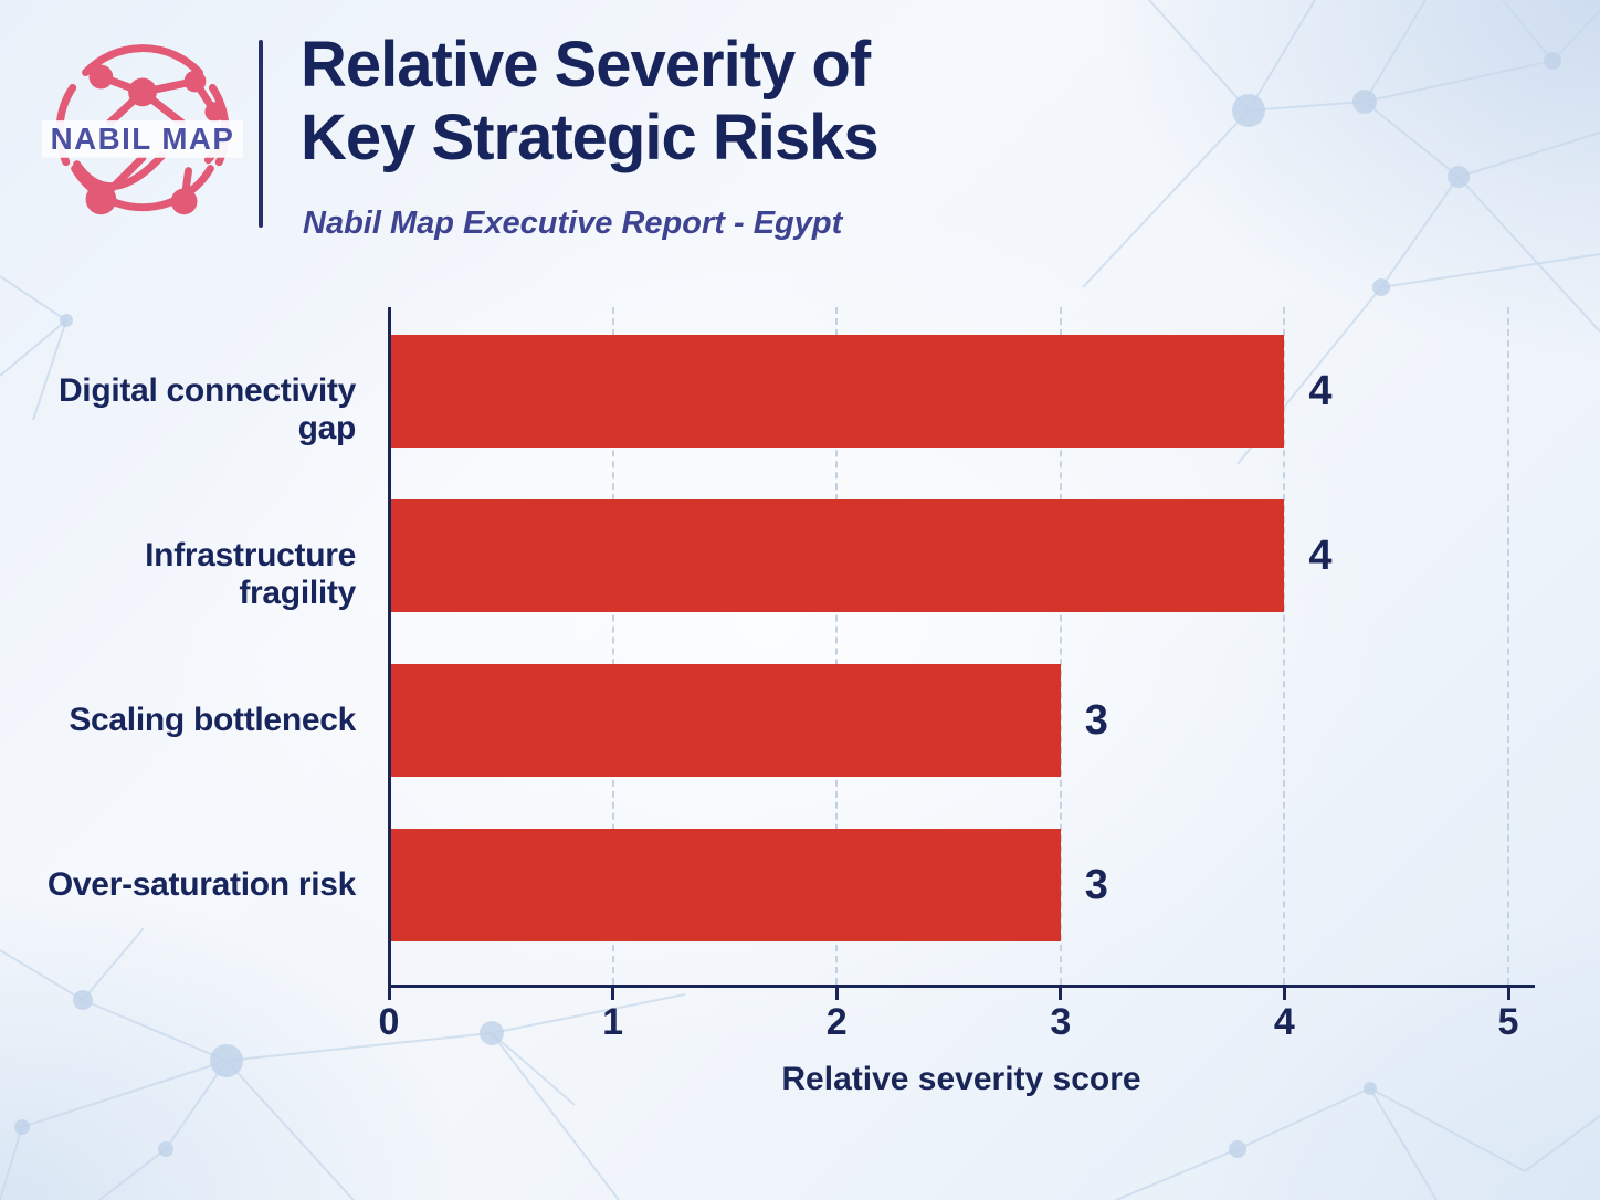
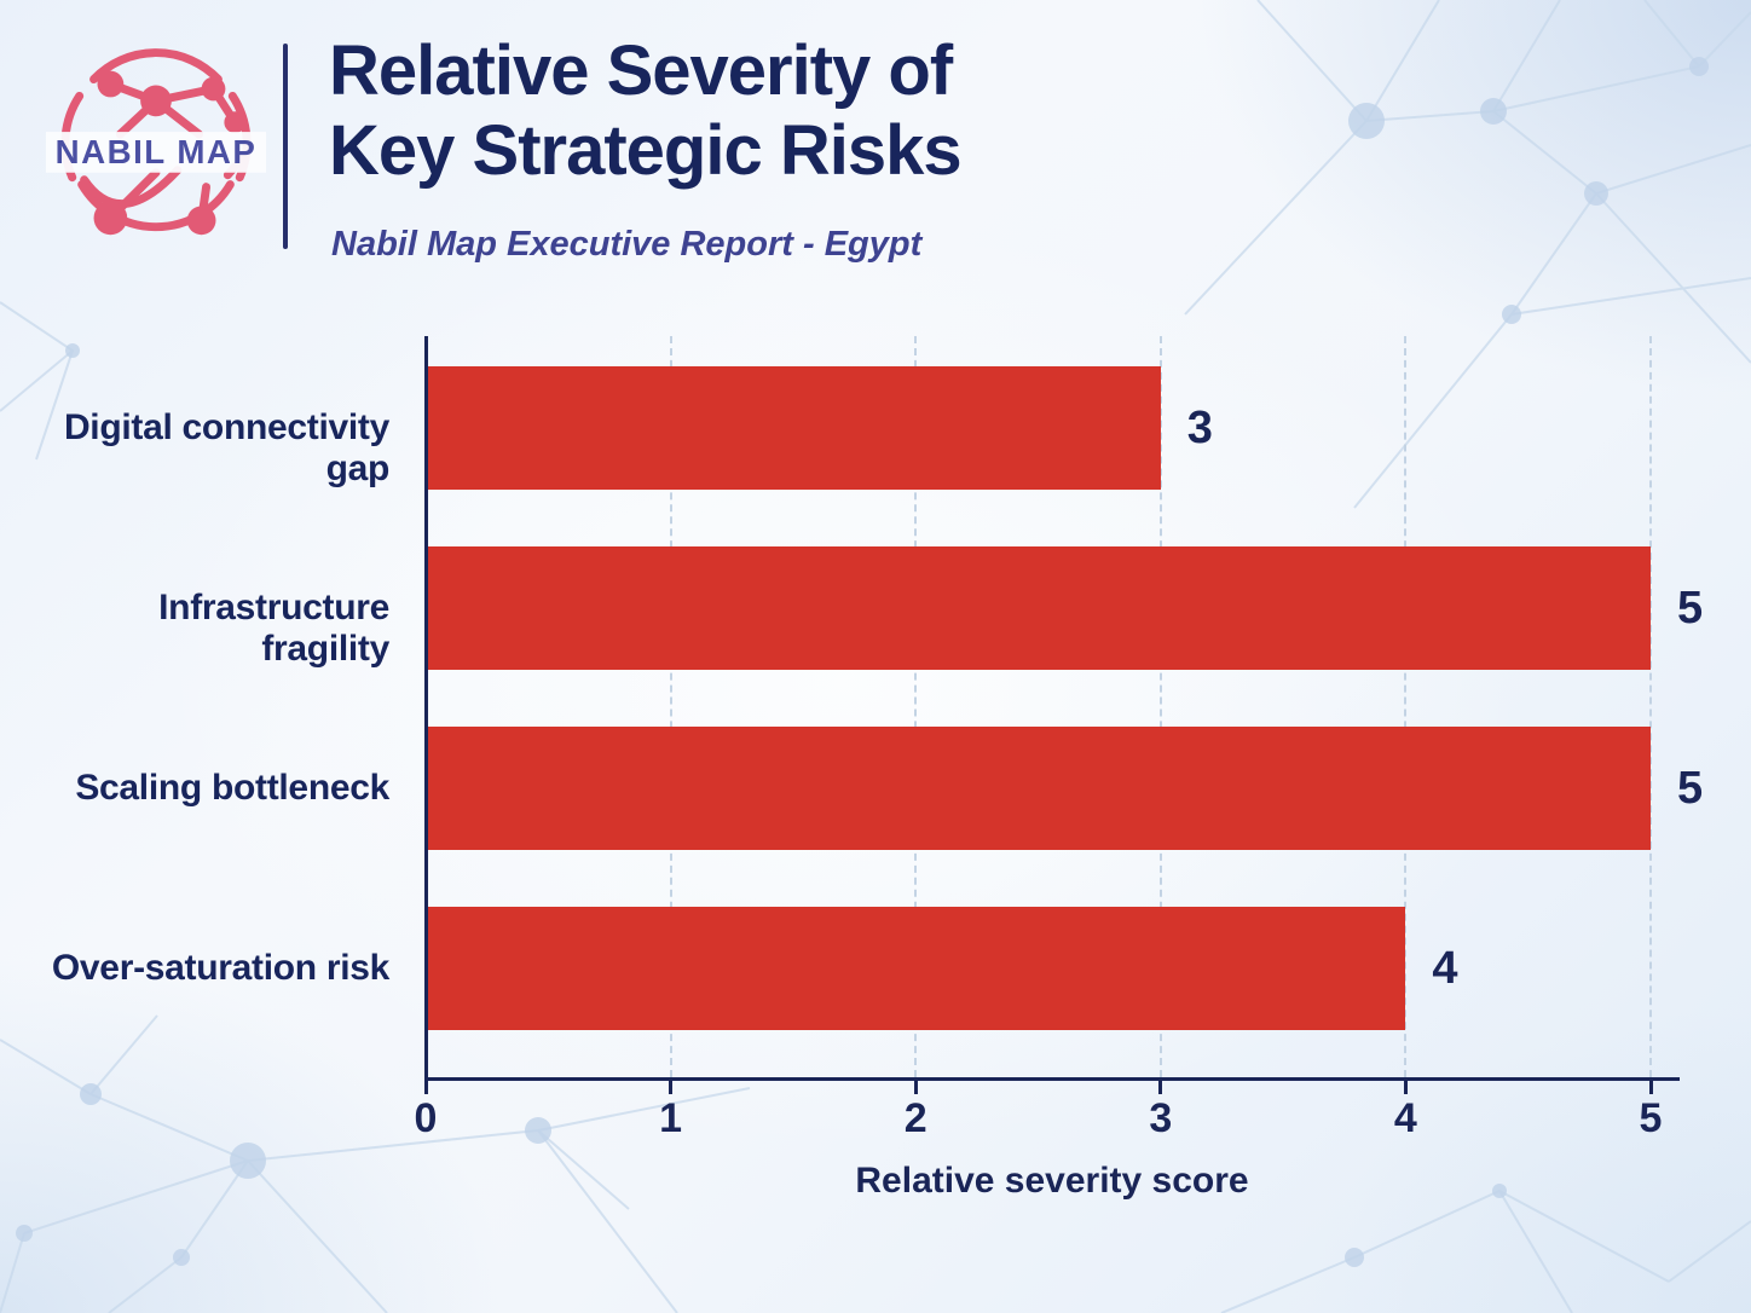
Digital connectivity gap: 4 -> 3
Infrastructure fragility: 4 -> 5
Scaling bottleneck: 3 -> 5
Over-saturation risk: 3 -> 4
